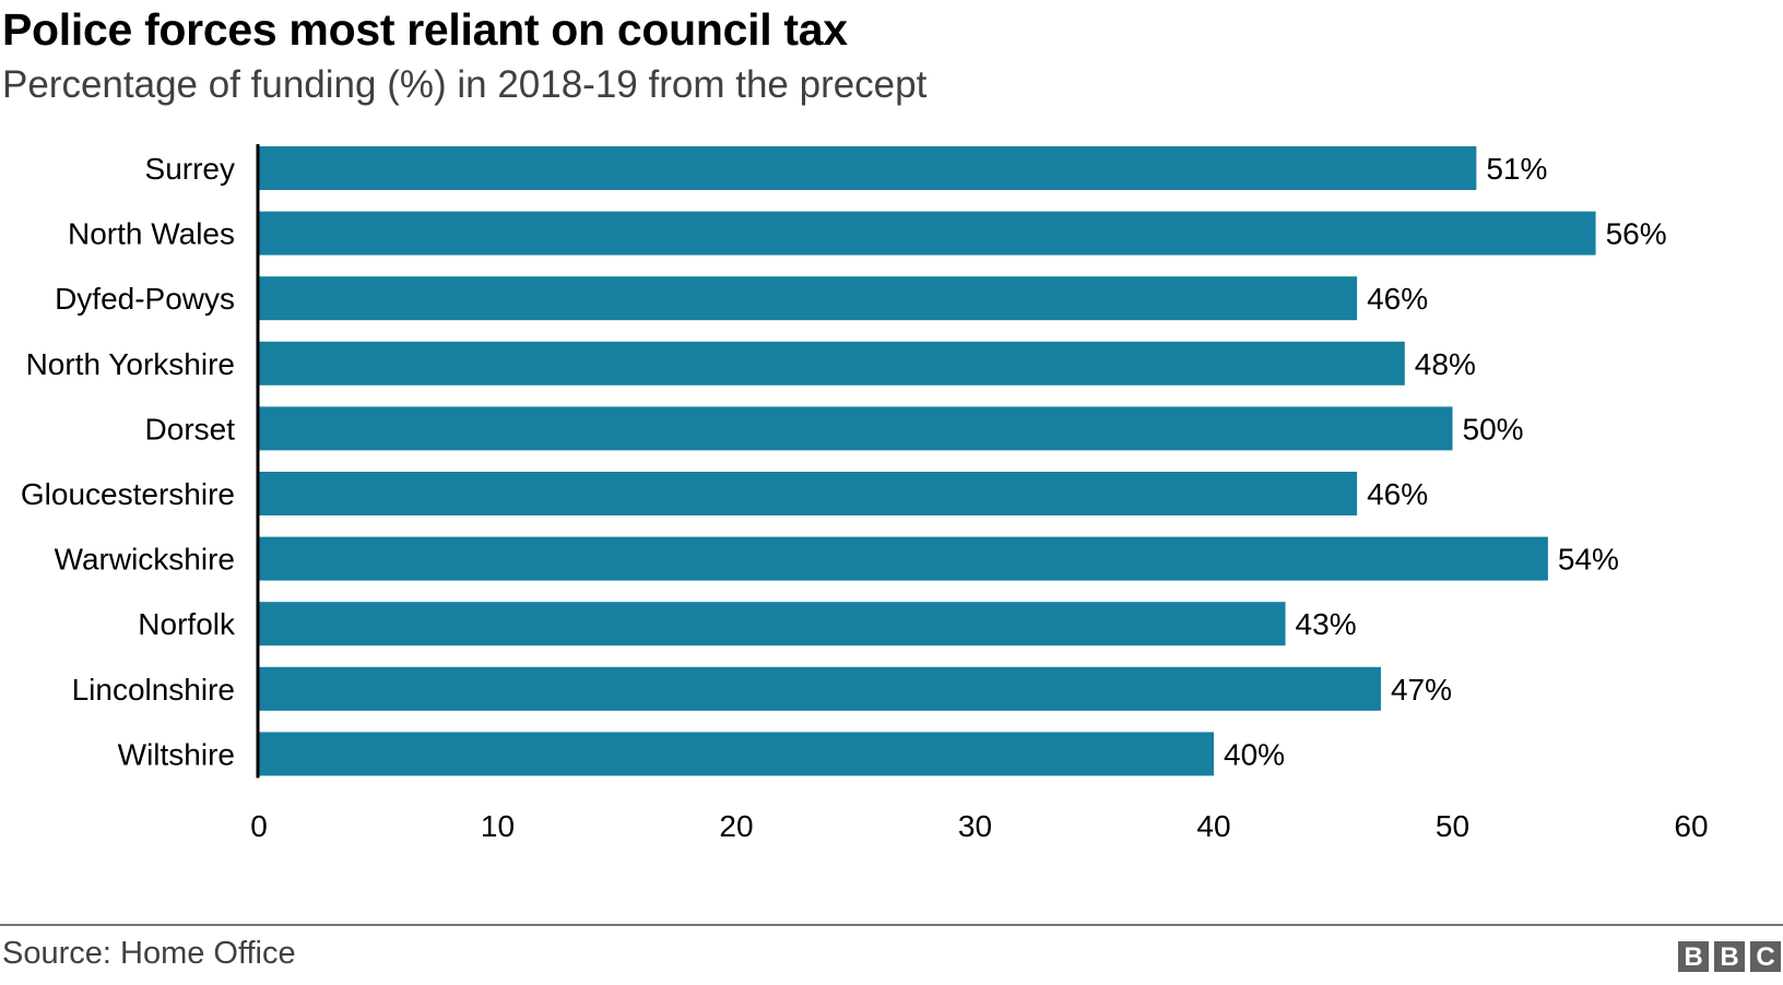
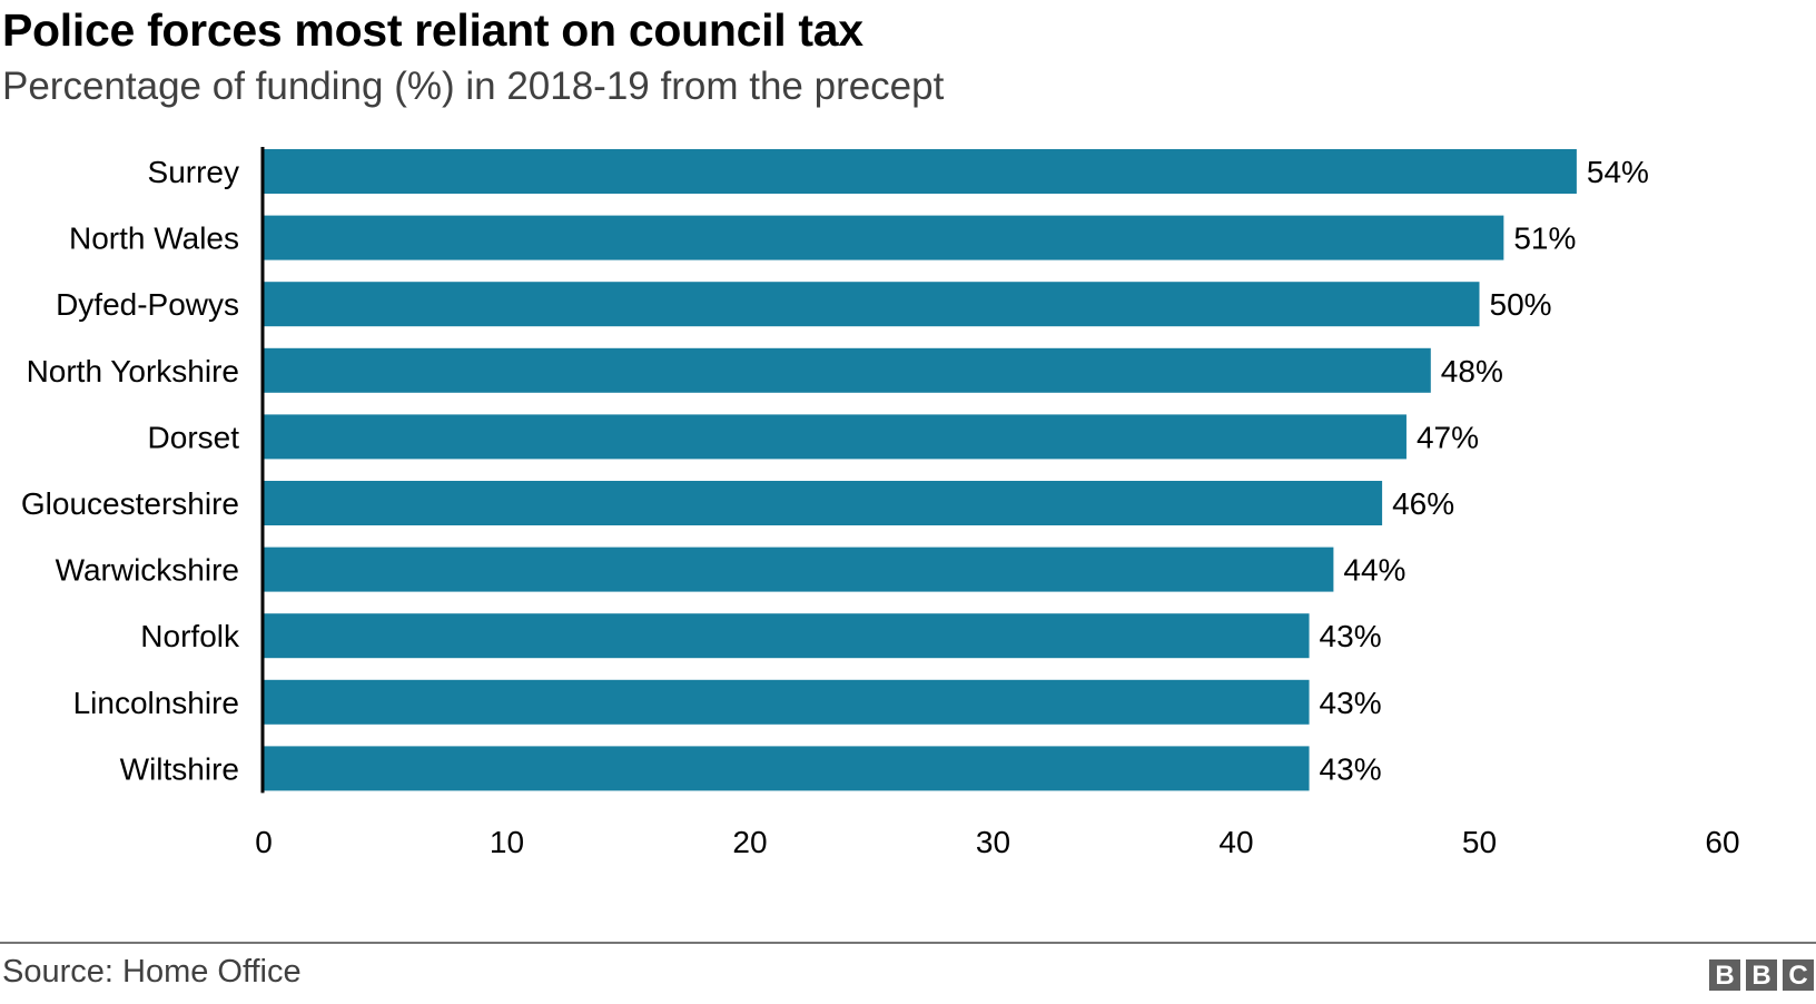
Surrey: 51% -> 54%
North Wales: 56% -> 51%
Dyfed-Powys: 46% -> 50%
Dorset: 50% -> 47%
Warwickshire: 54% -> 44%
Lincolnshire: 47% -> 43%
Wiltshire: 40% -> 43%
